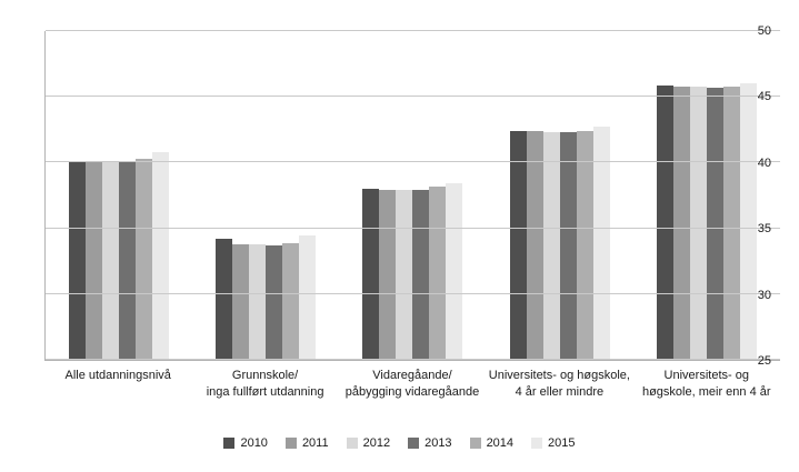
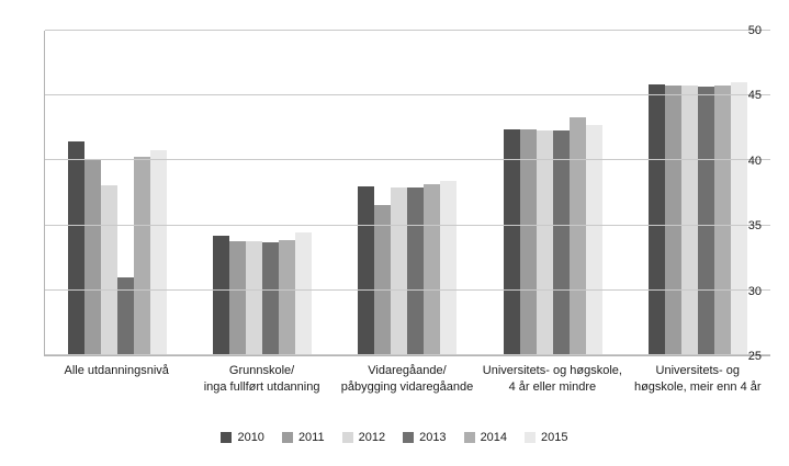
2010/Alle utdanningsnivå: 40.0 -> 41.5
2012/Alle utdanningsnivå: 40.0 -> 38.1
2013/Alle utdanningsnivå: 40.1 -> 31.0
2011/Vidaregåande/ påbygging vidaregåande: 37.9 -> 36.6
2014/Universitets- og høgskole, 4 år eller mindre: 42.4 -> 43.3
